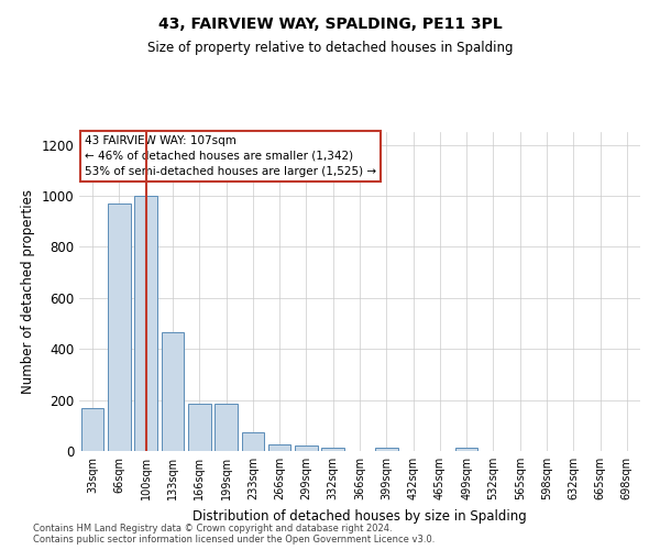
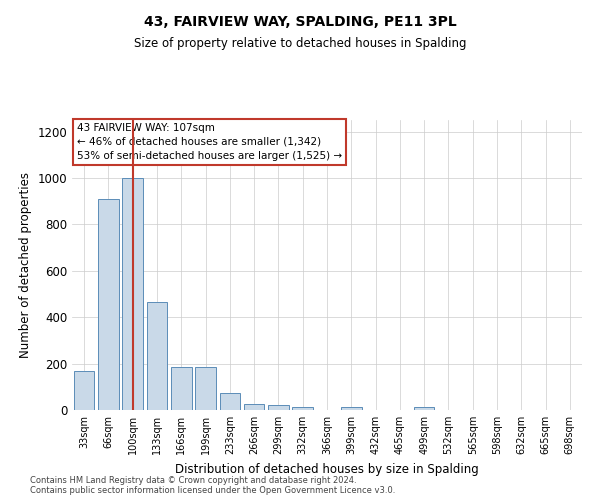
66sqm: 970 -> 910
